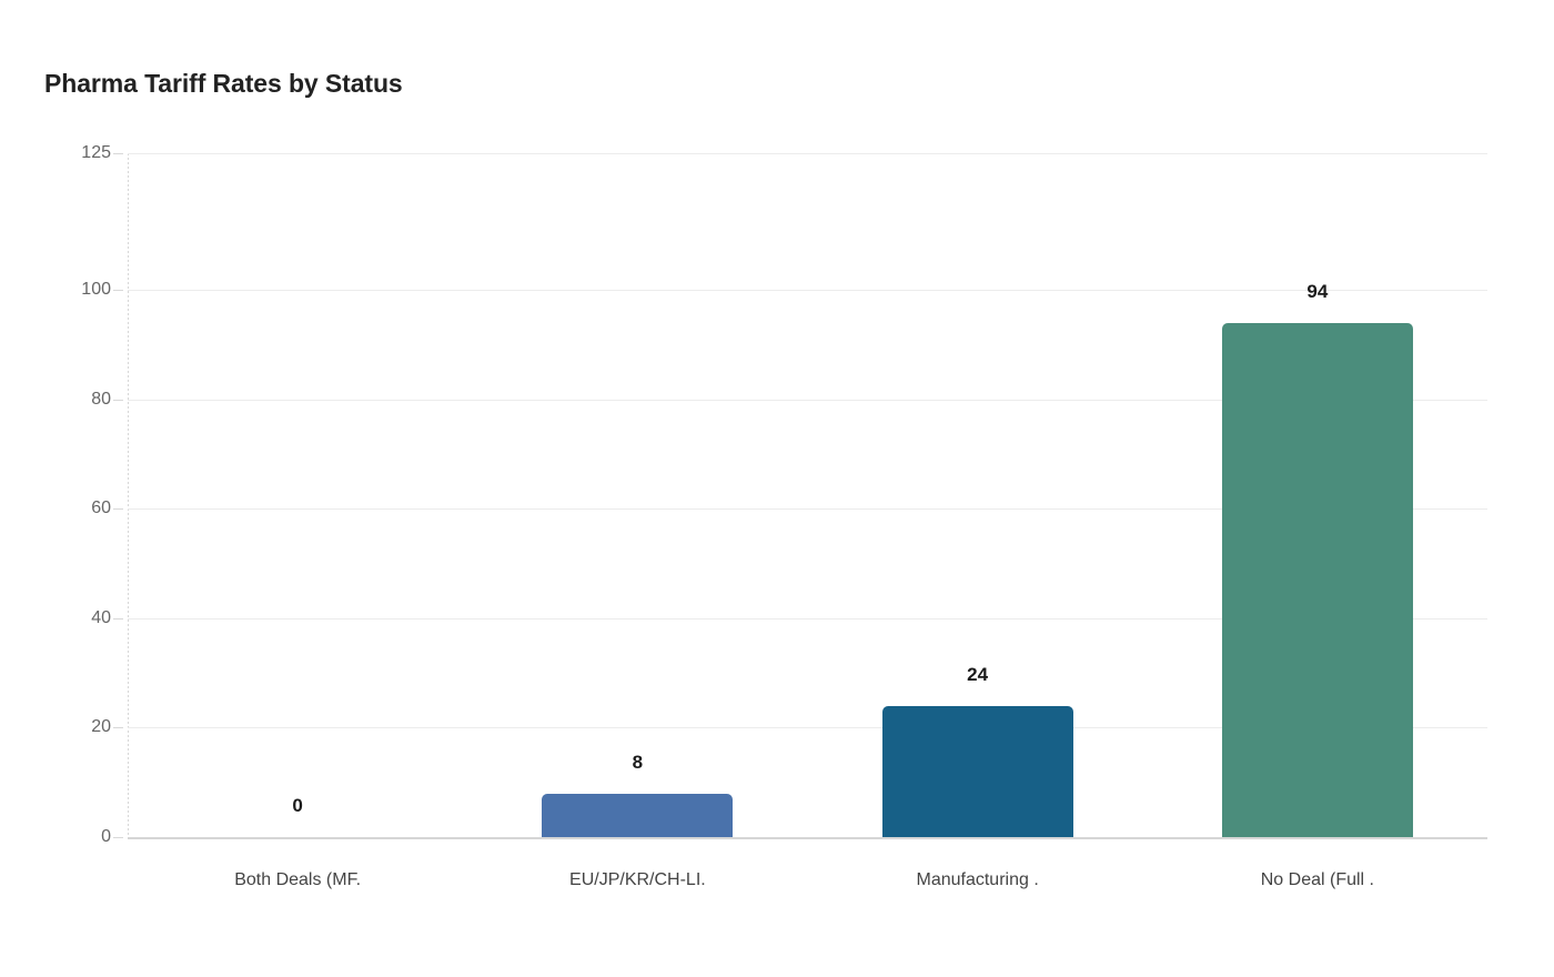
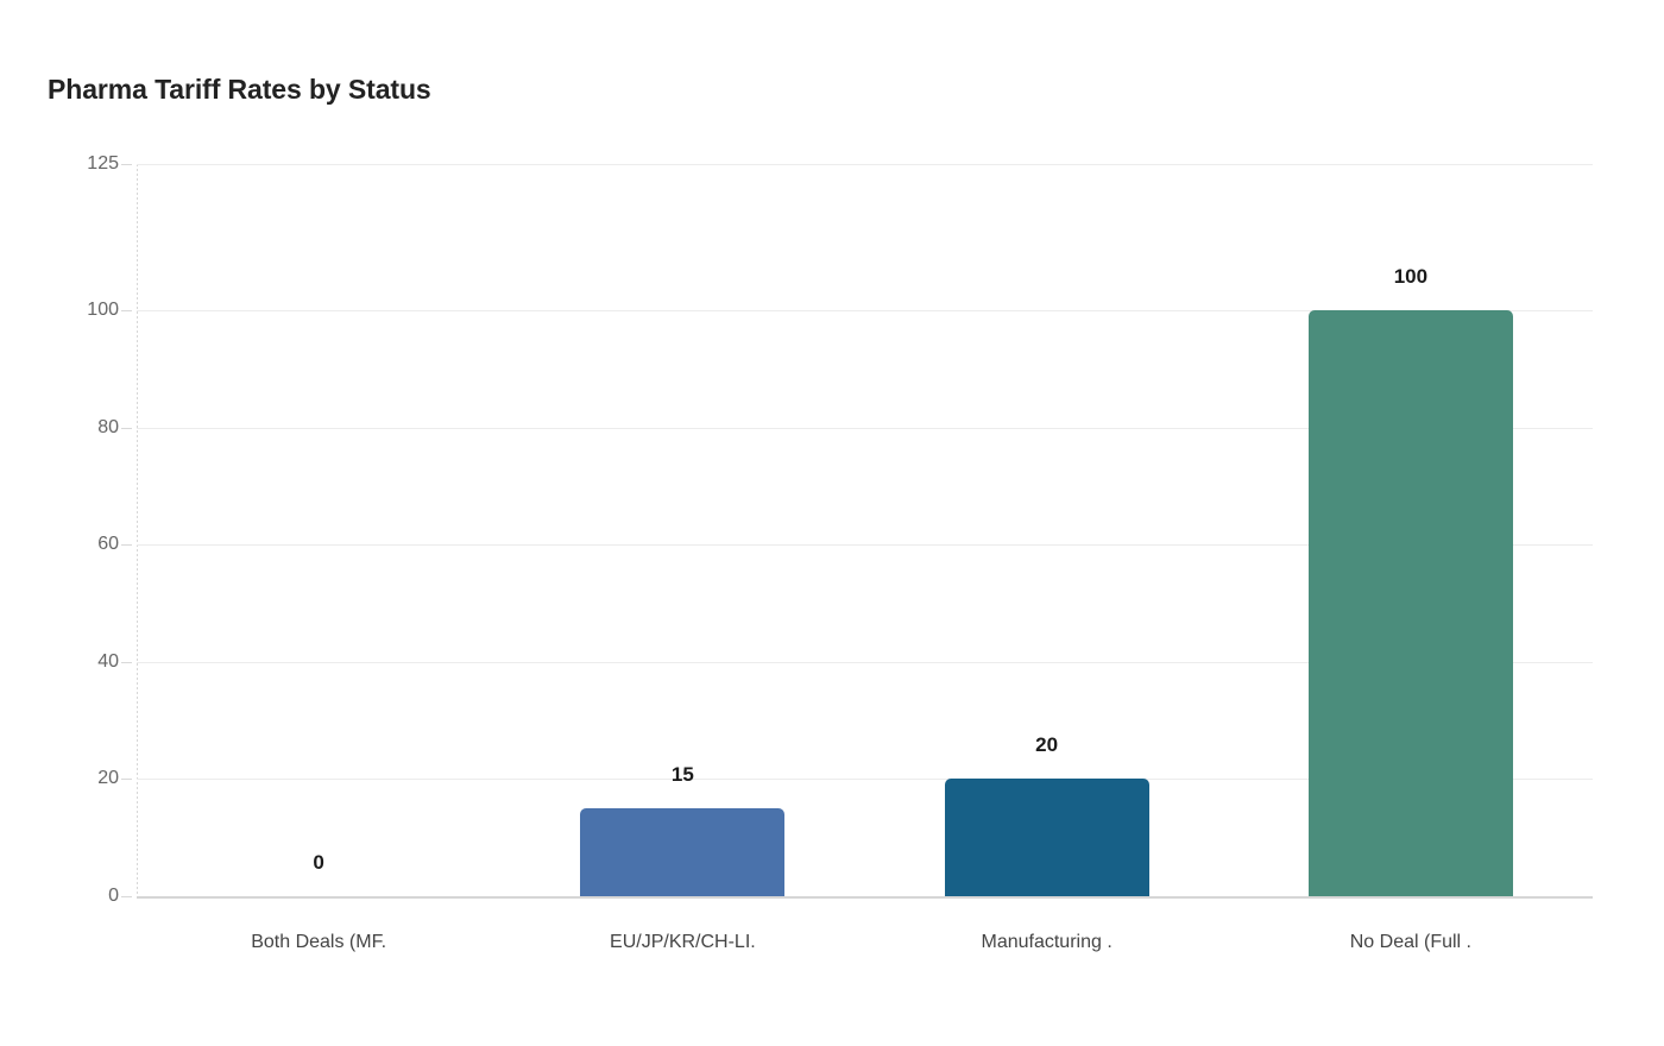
EU/JP/KR/CH-LI.: 8 -> 15
Manufacturing .: 24 -> 20
No Deal (Full .: 94 -> 100
